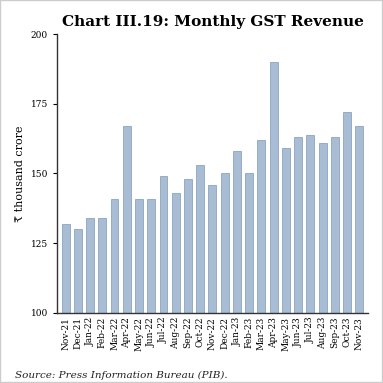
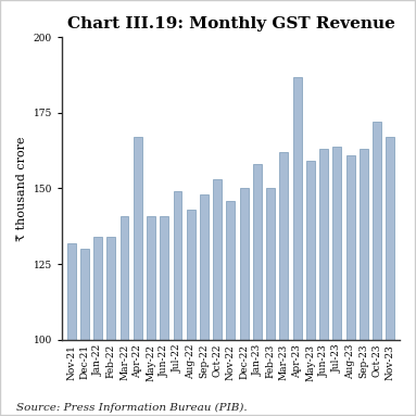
Apr-23: 190 -> 187
